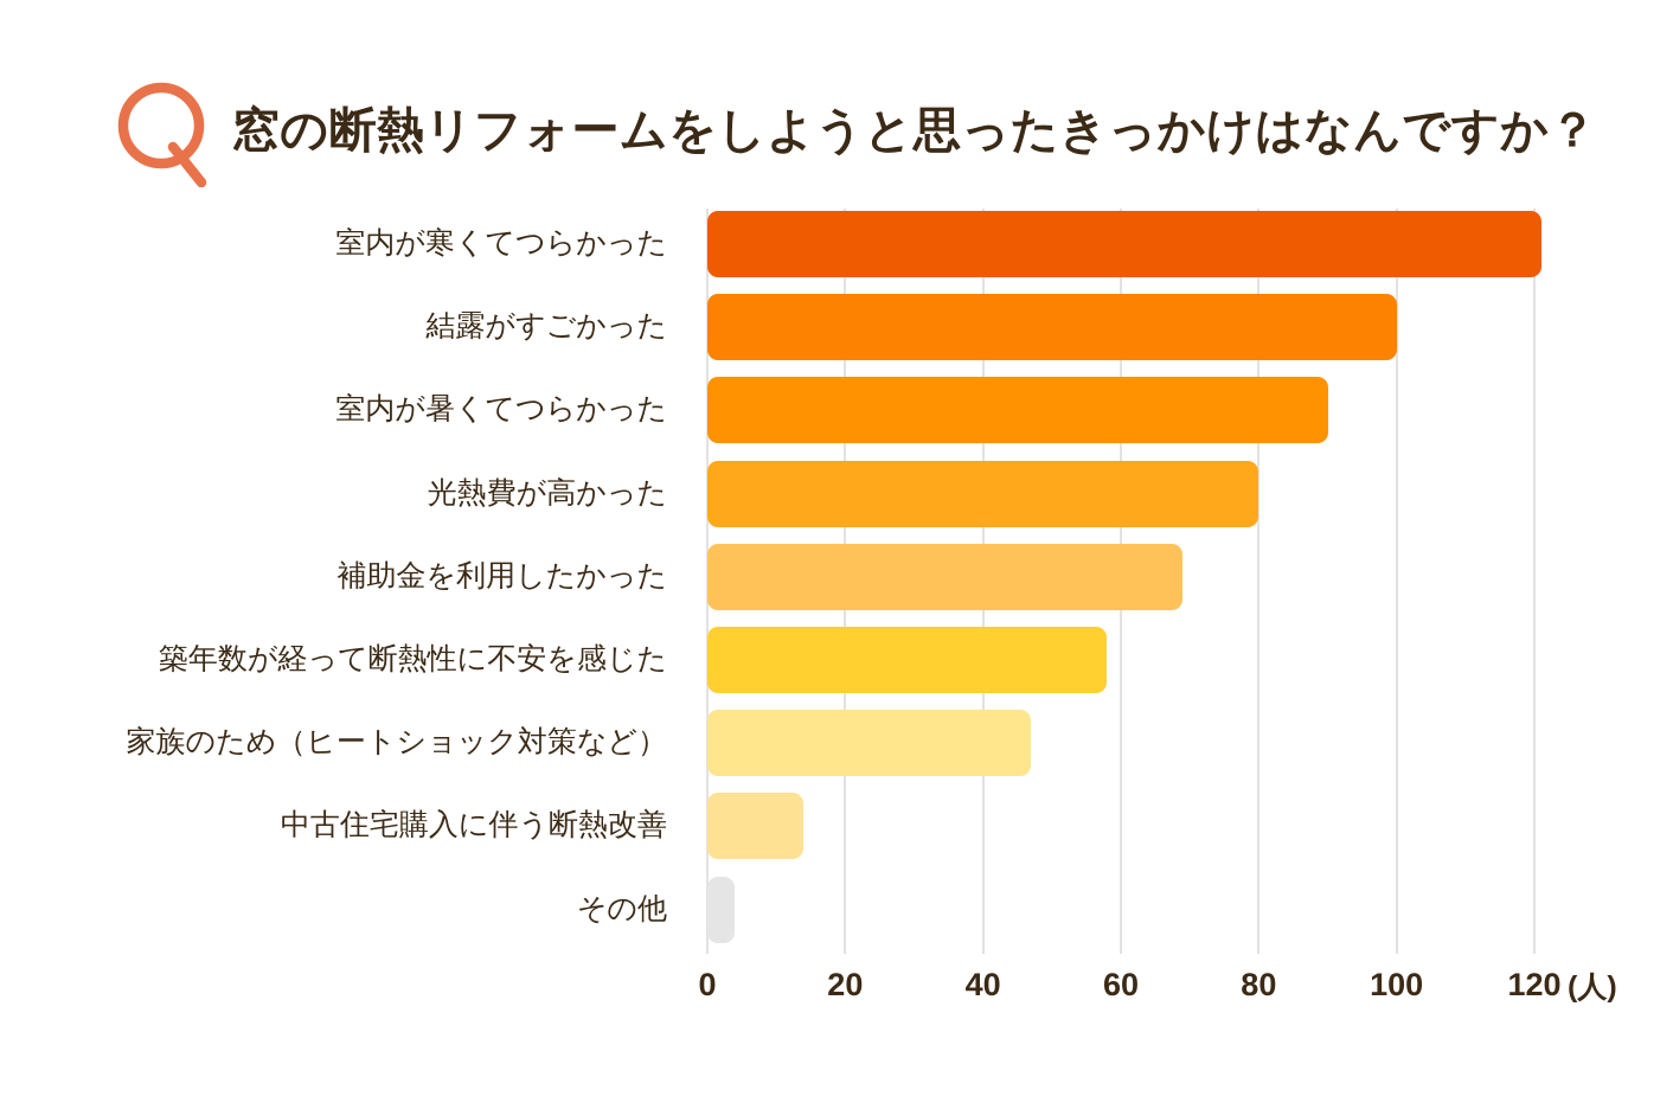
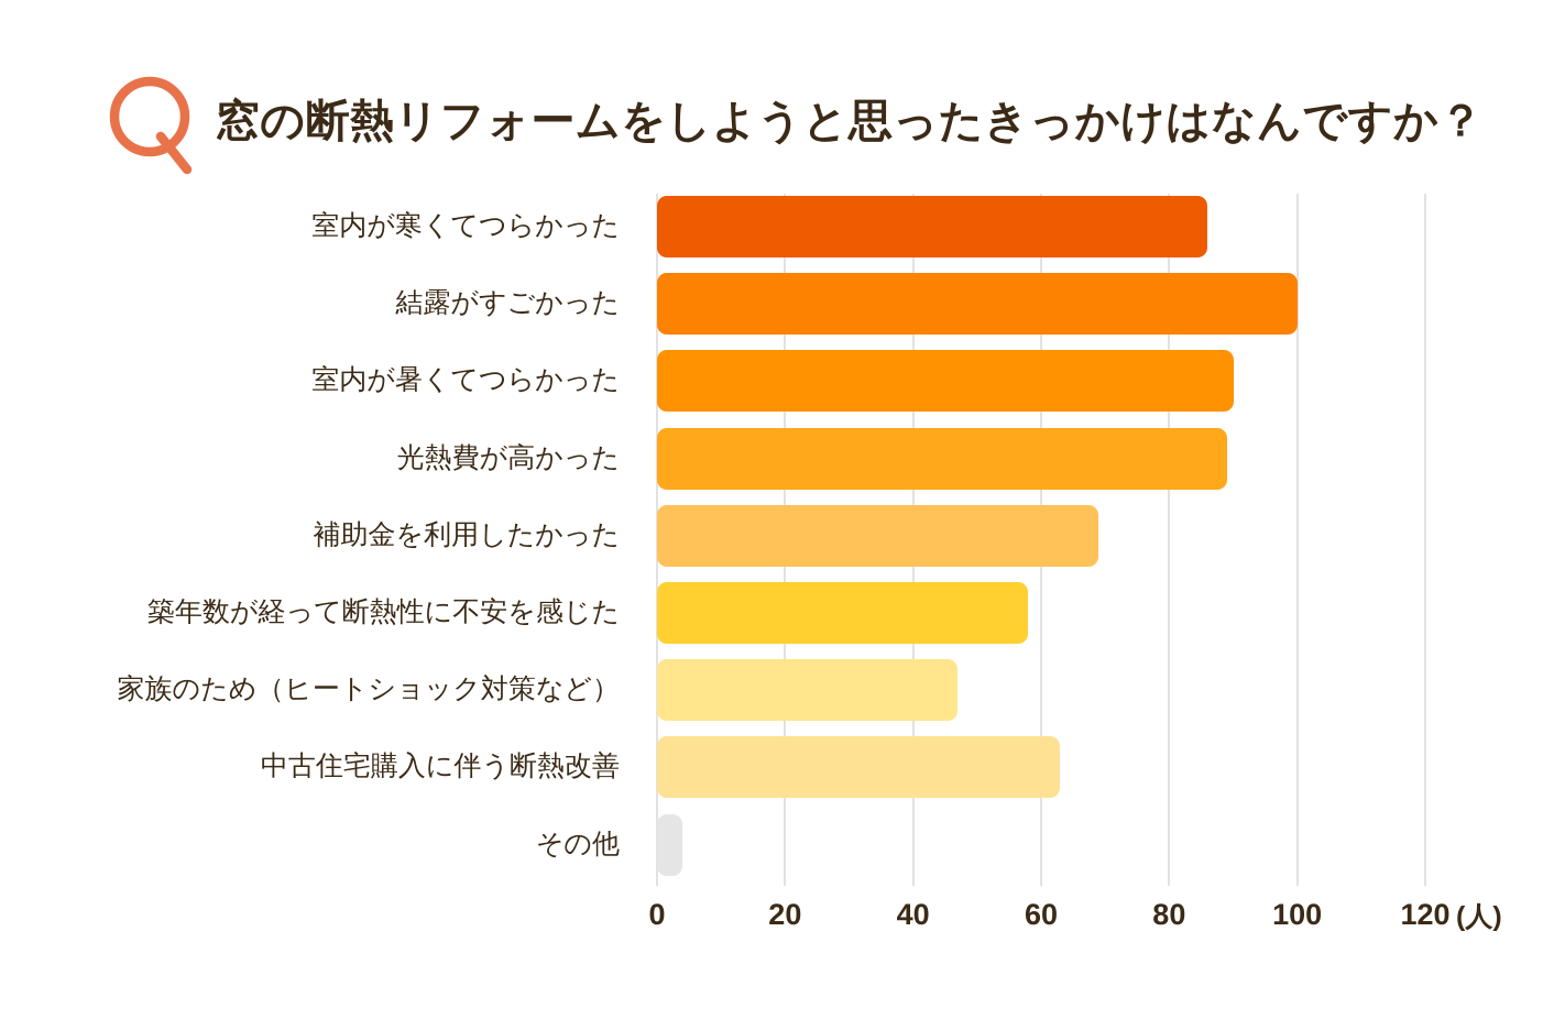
室内が寒くてつらかった: 121 -> 86
光熱費が高かった: 80 -> 89
中古住宅購入に伴う断熱改善: 14 -> 63
